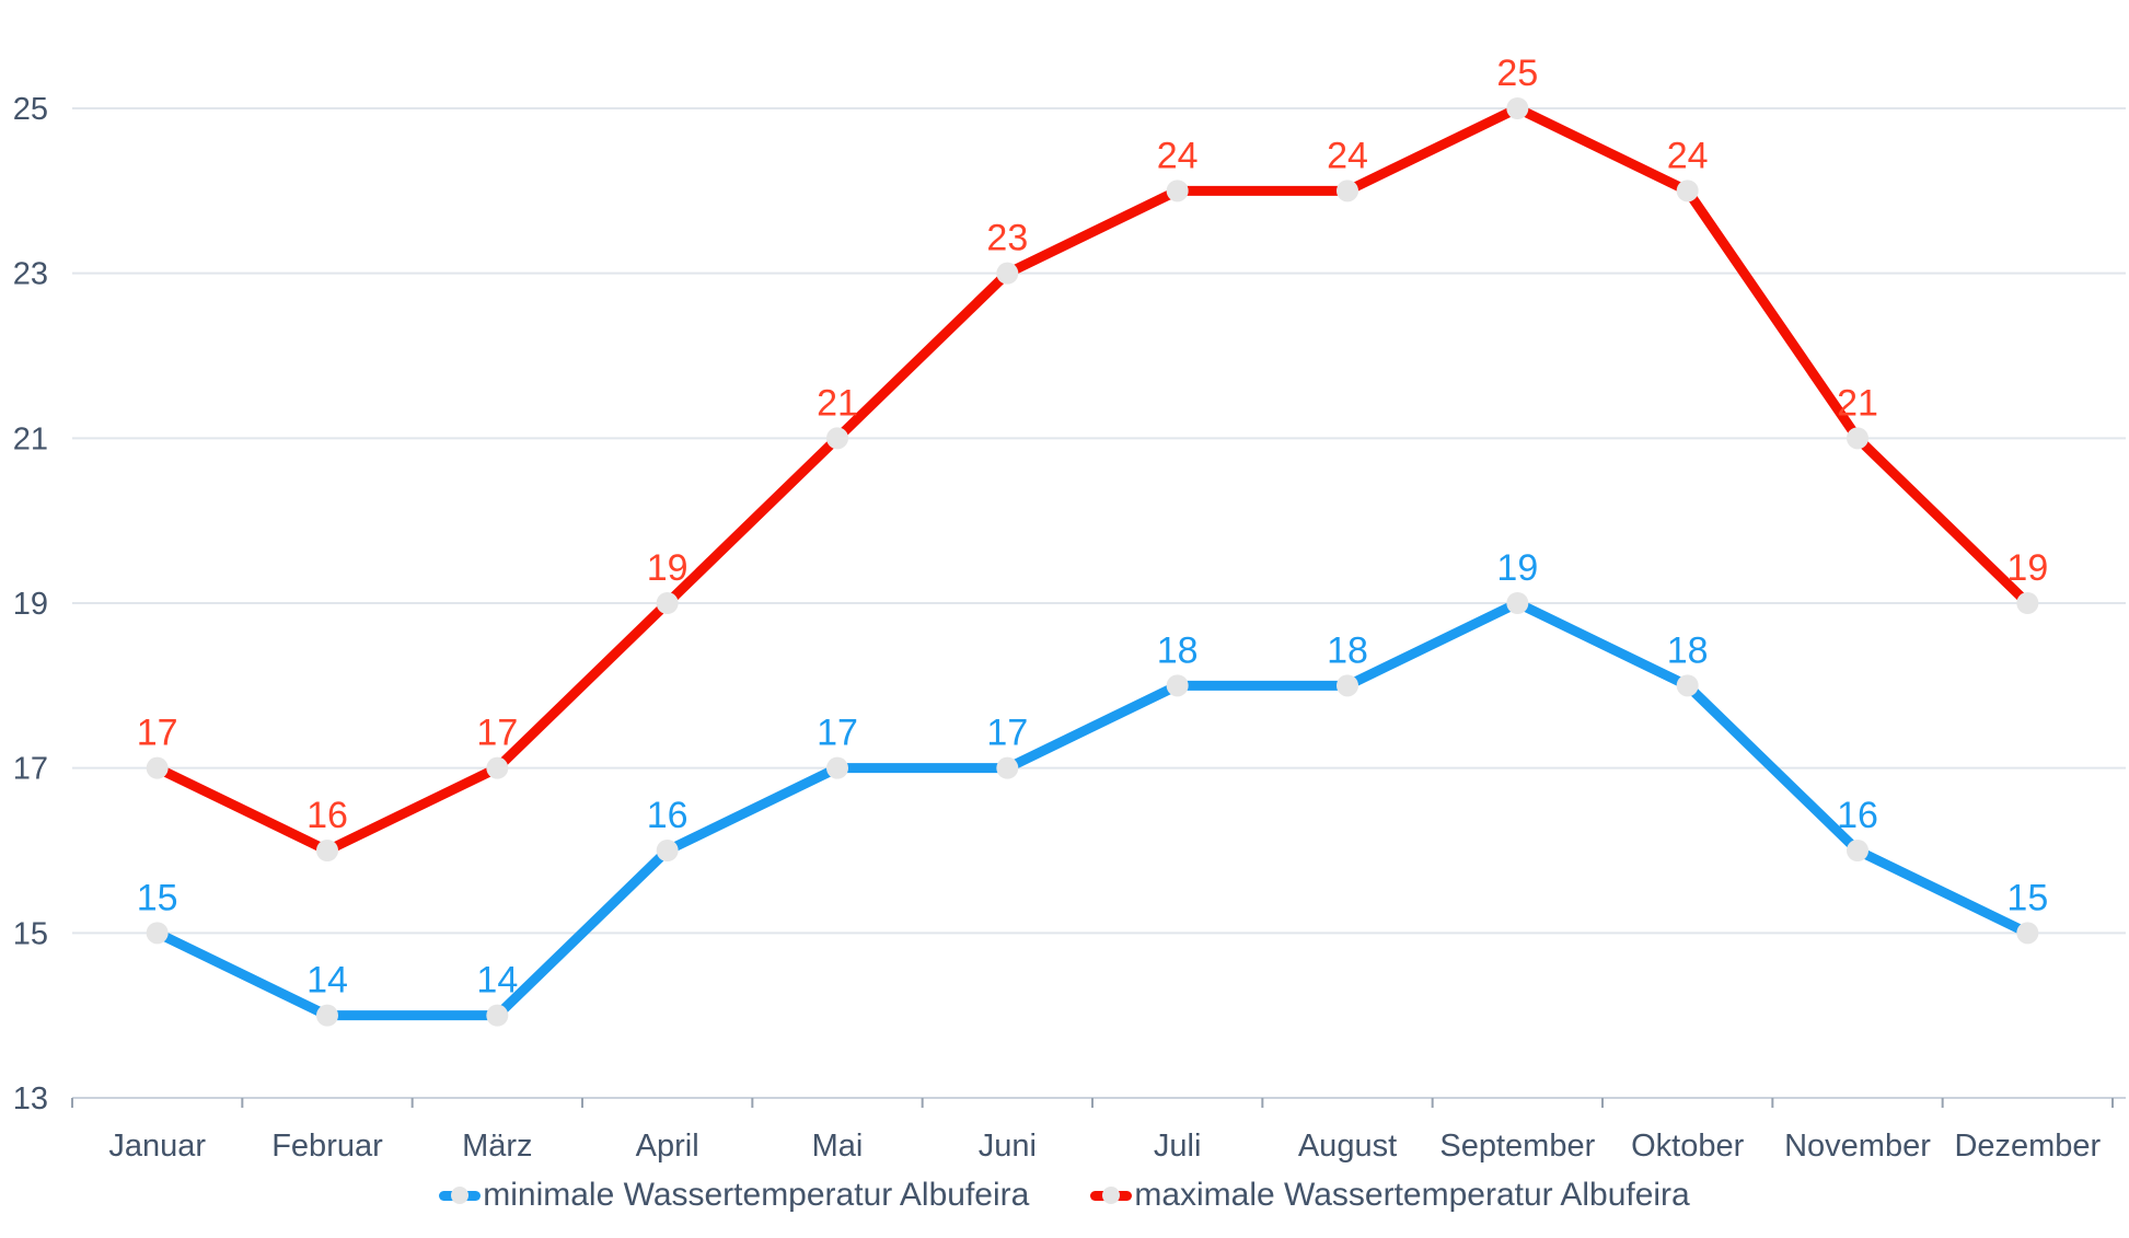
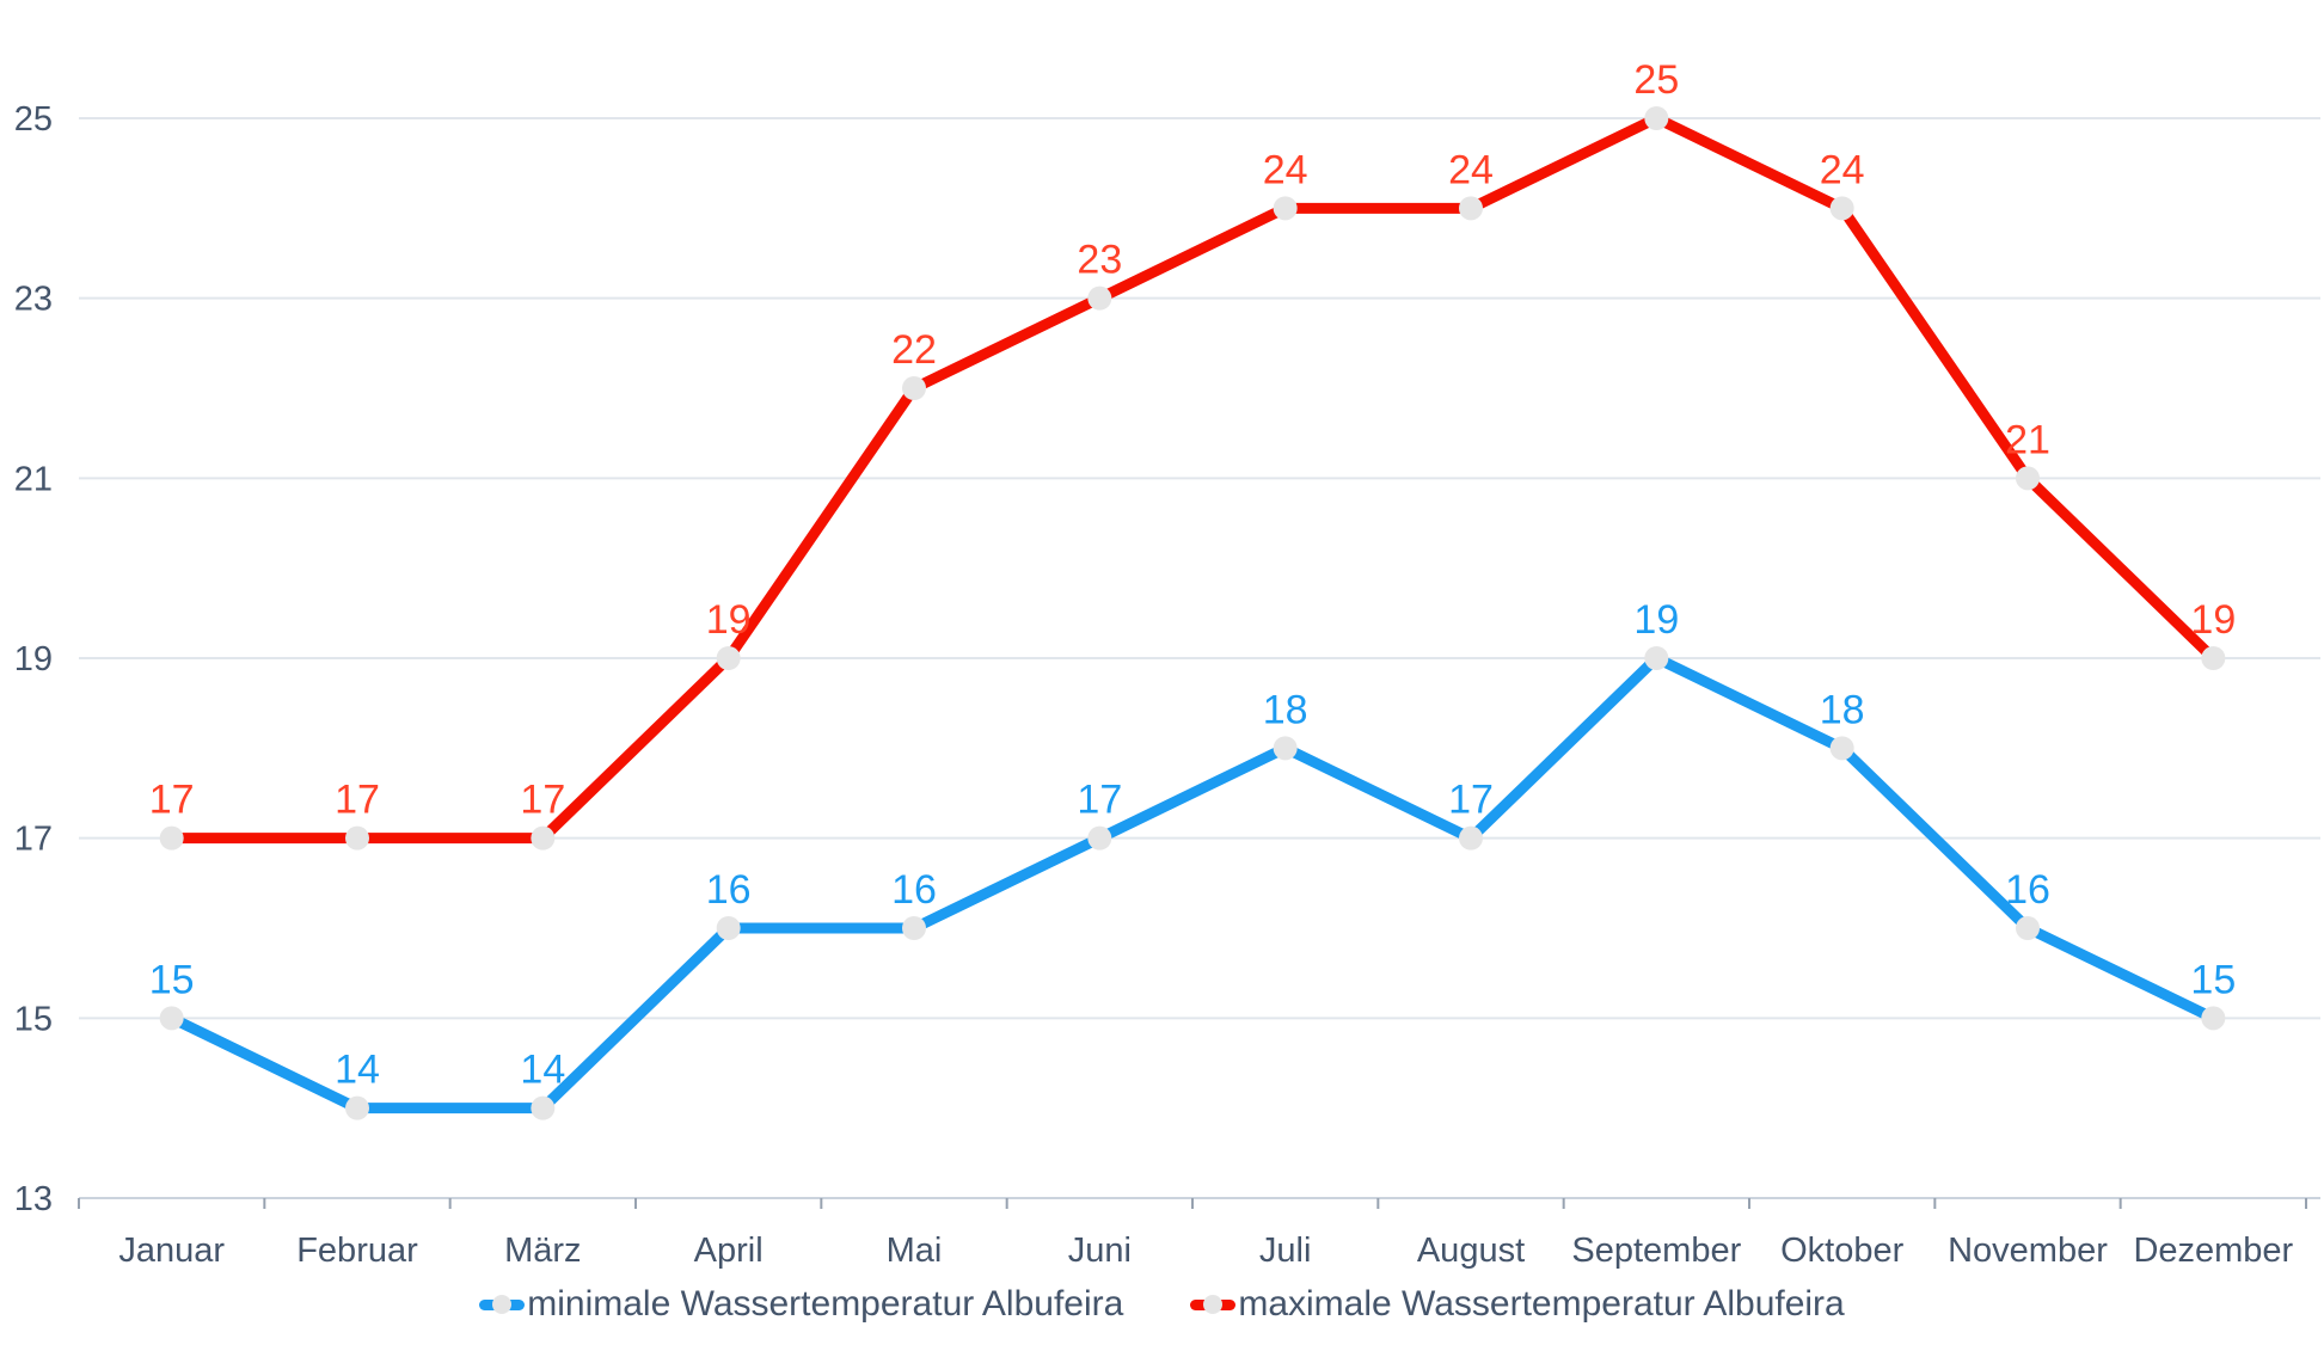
maximale Wassertemperatur Albufeira/Februar: 16 -> 17
minimale Wassertemperatur Albufeira/Mai: 17 -> 16
maximale Wassertemperatur Albufeira/Mai: 21 -> 22
minimale Wassertemperatur Albufeira/August: 18 -> 17
